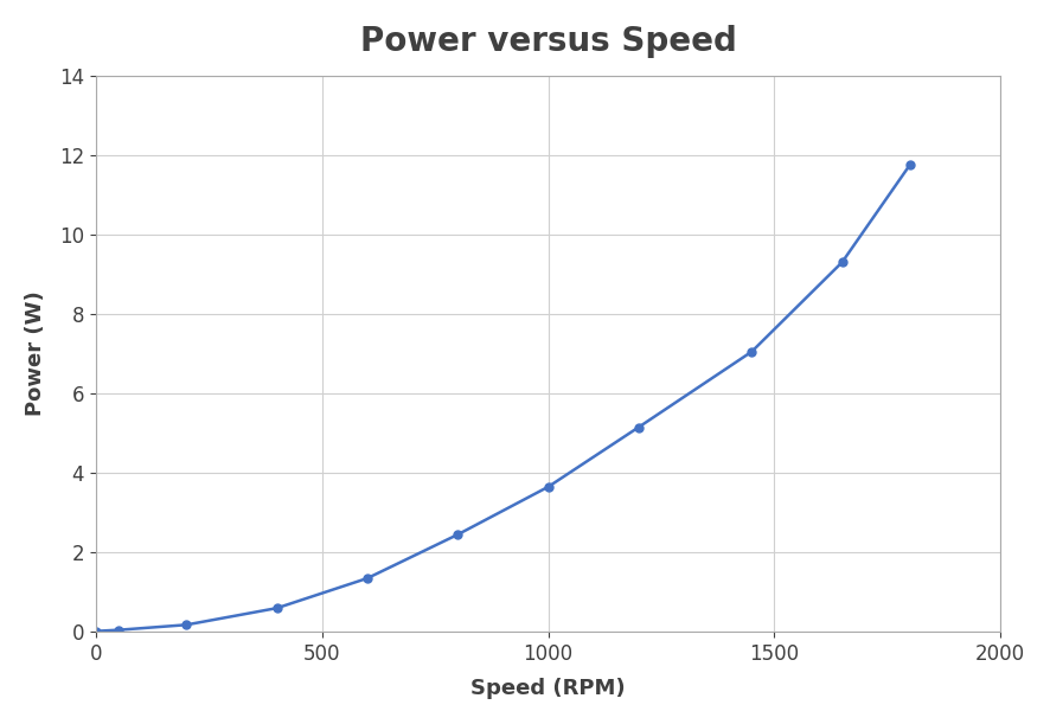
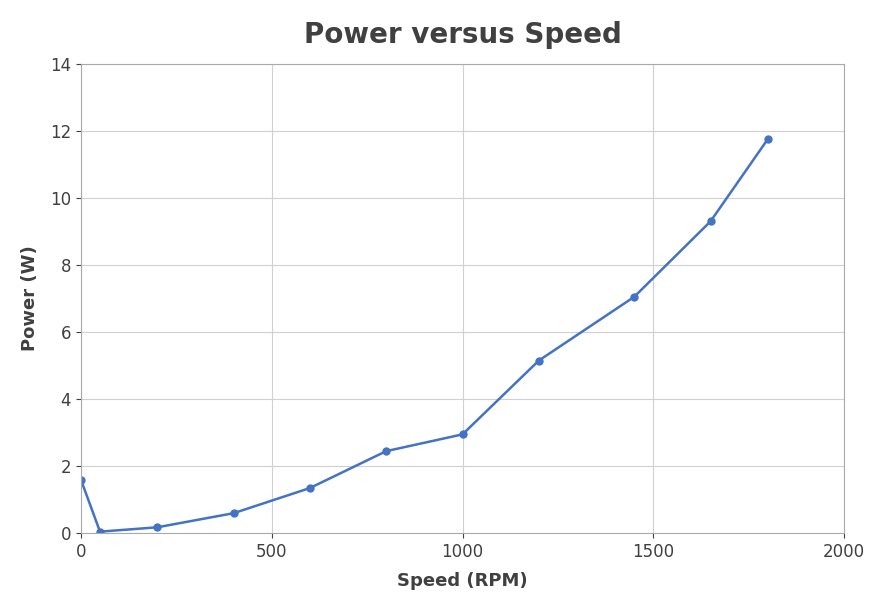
0: 0.02 -> 1.60
1000: 3.65 -> 2.95
